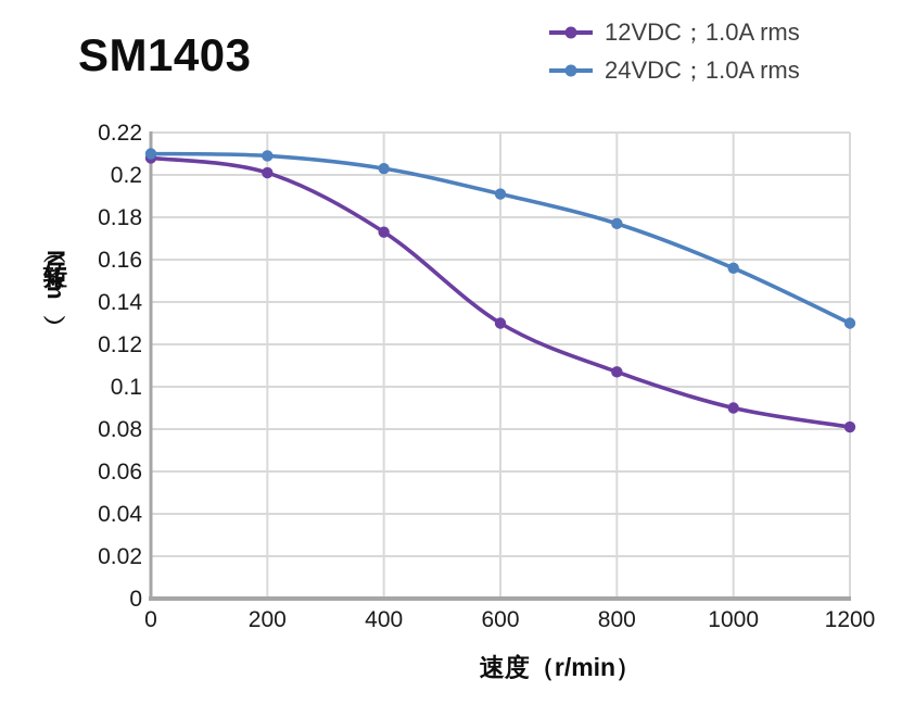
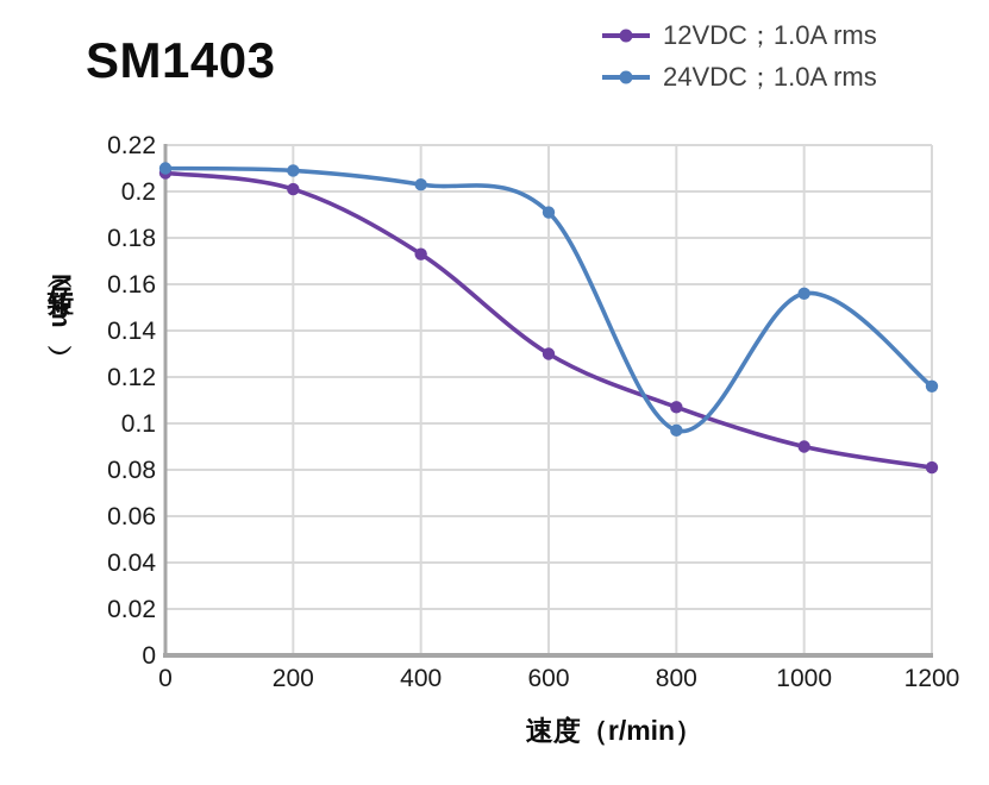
24VDC；1.0A rms/800: 0.177 -> 0.097
24VDC；1.0A rms/1200: 0.130 -> 0.116
